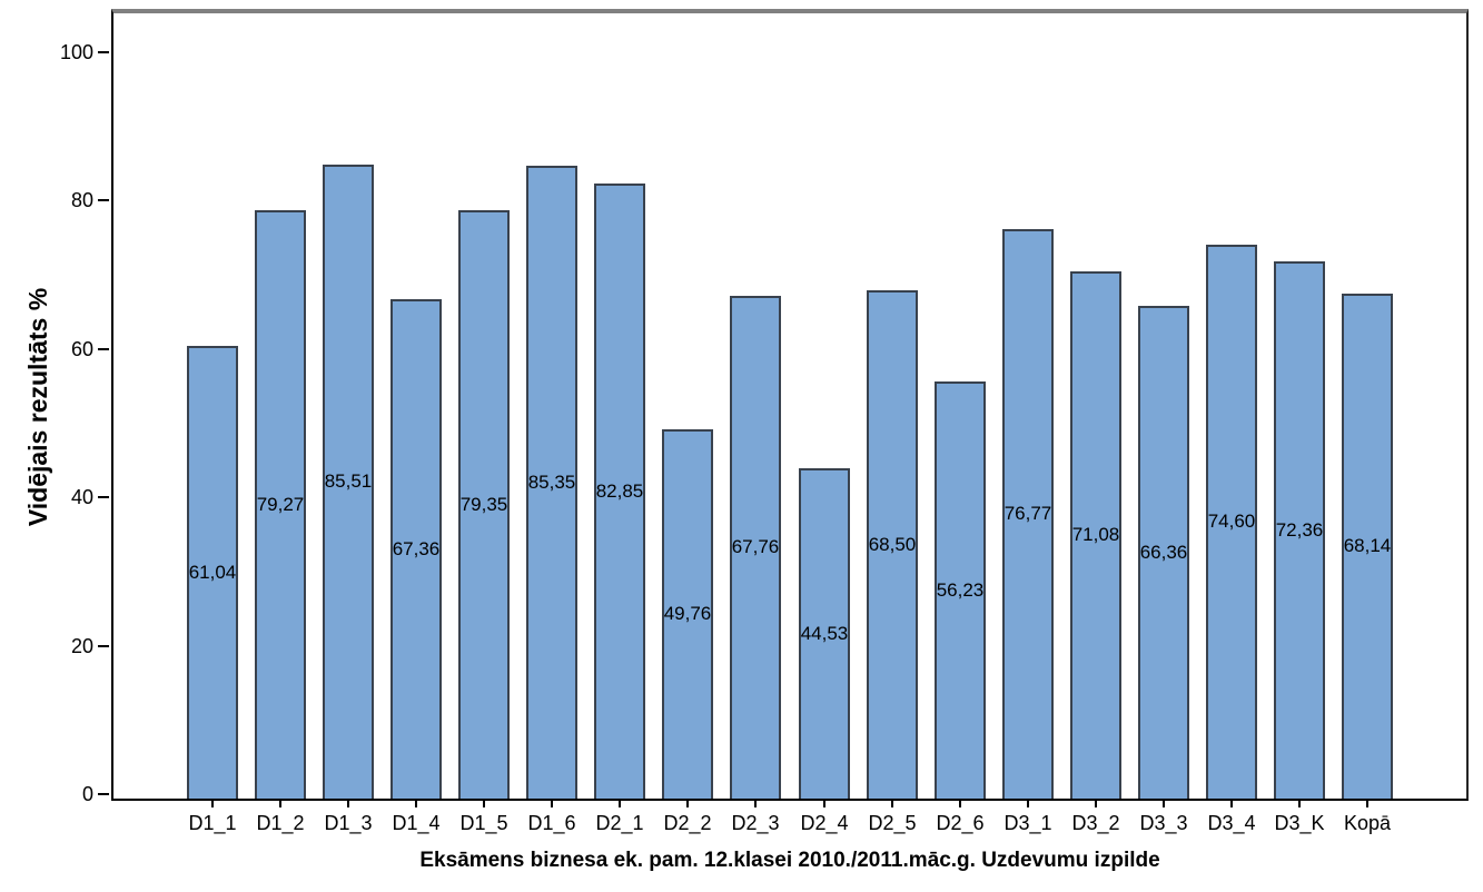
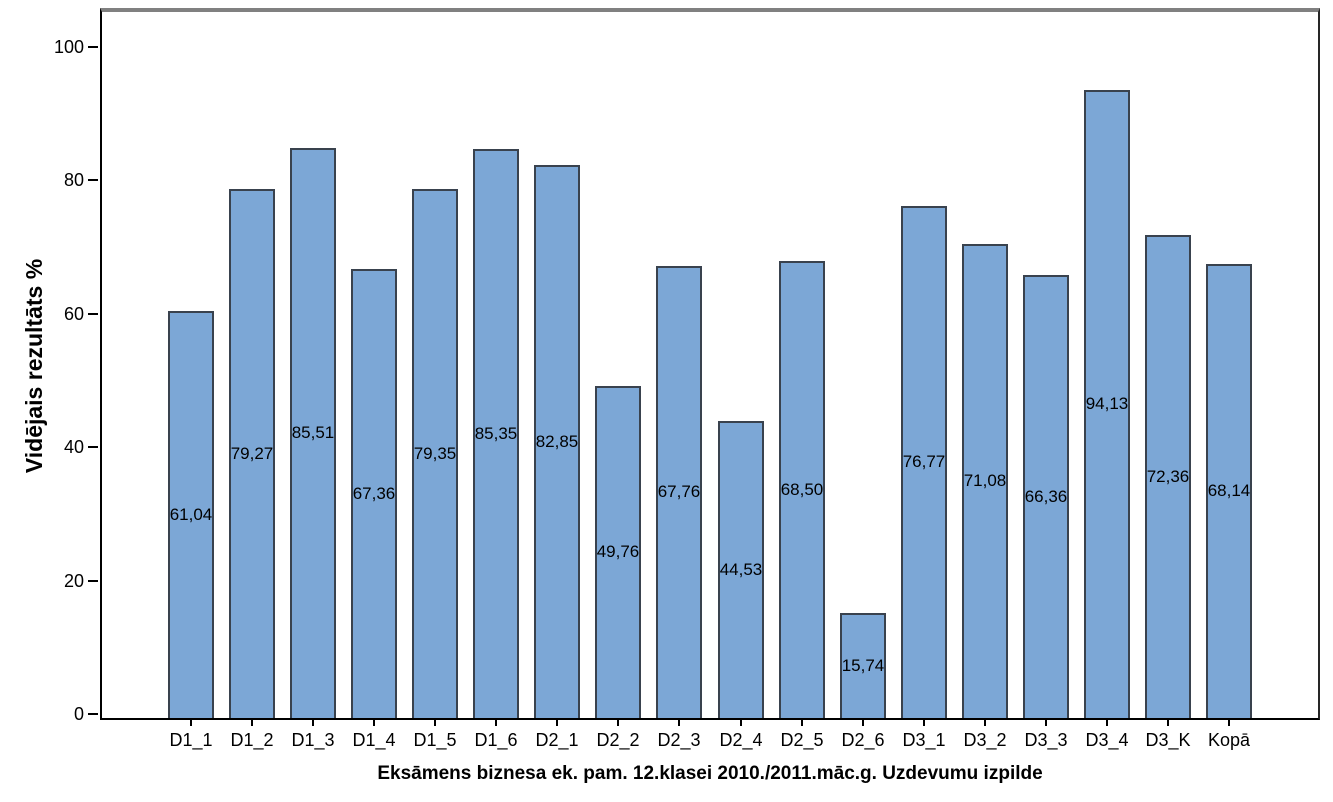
D2_6: 56,23 -> 15,74
D3_4: 74,60 -> 94,13
